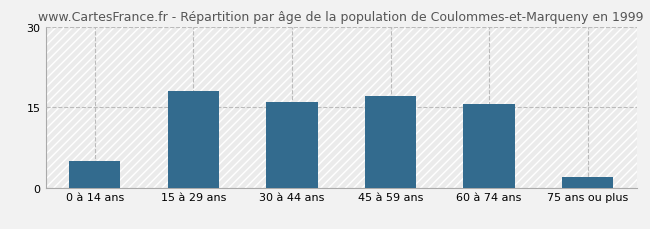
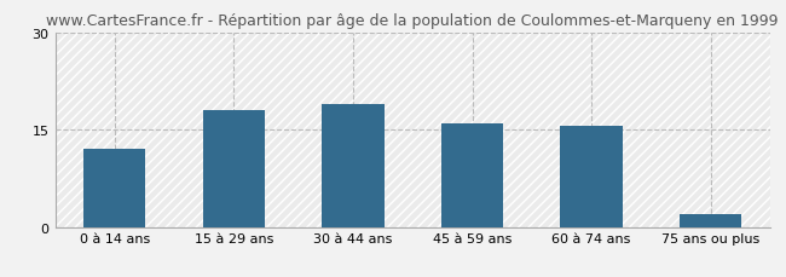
0 à 14 ans: 5.0 -> 12.0
30 à 44 ans: 16.0 -> 19.0
45 à 59 ans: 17.0 -> 16.0
